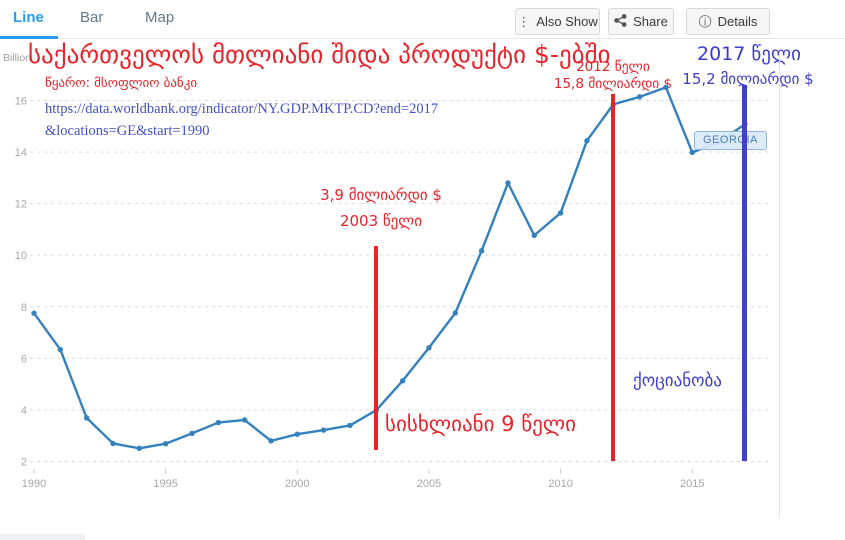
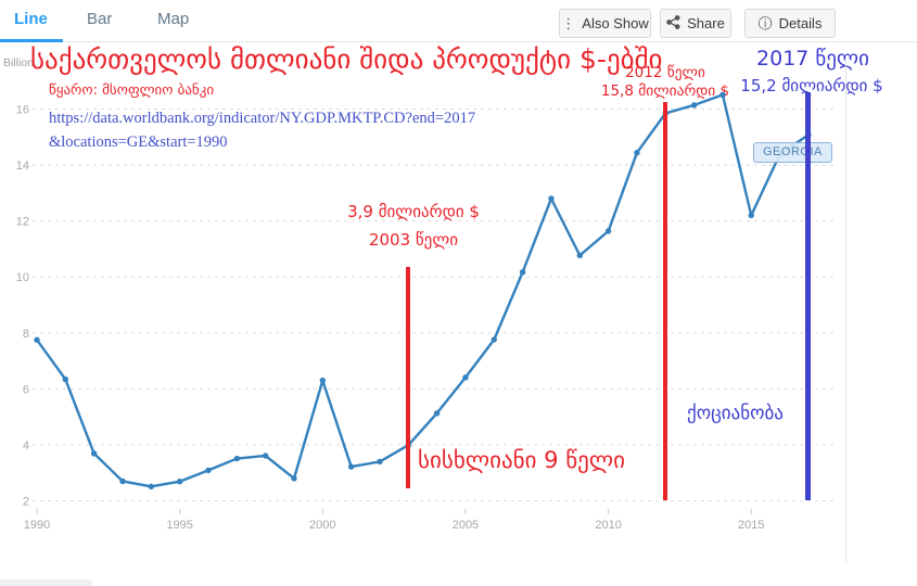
2000: 3.1 -> 6.3
2015: 14.0 -> 12.2
